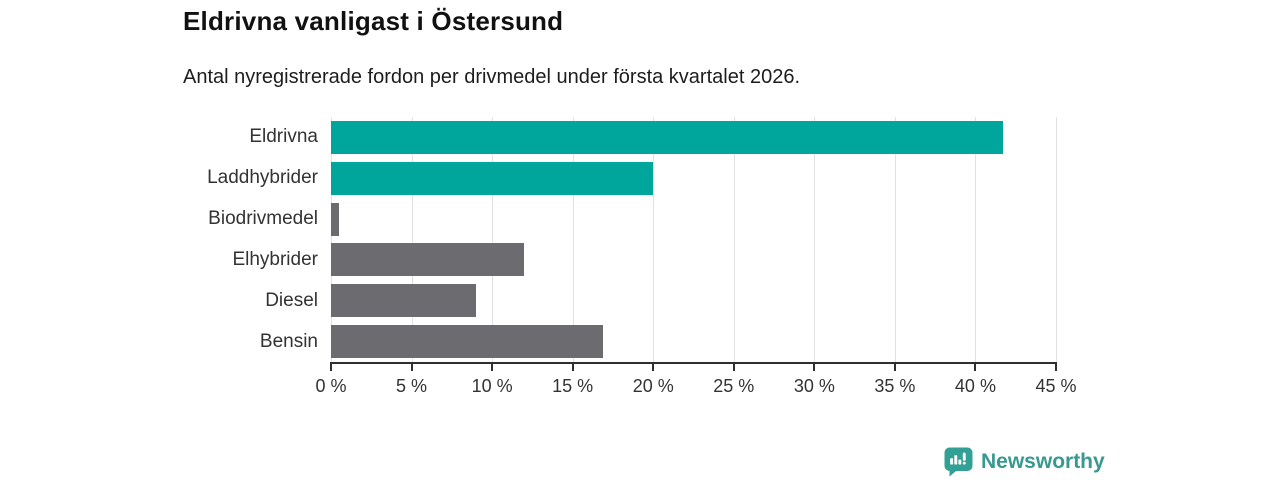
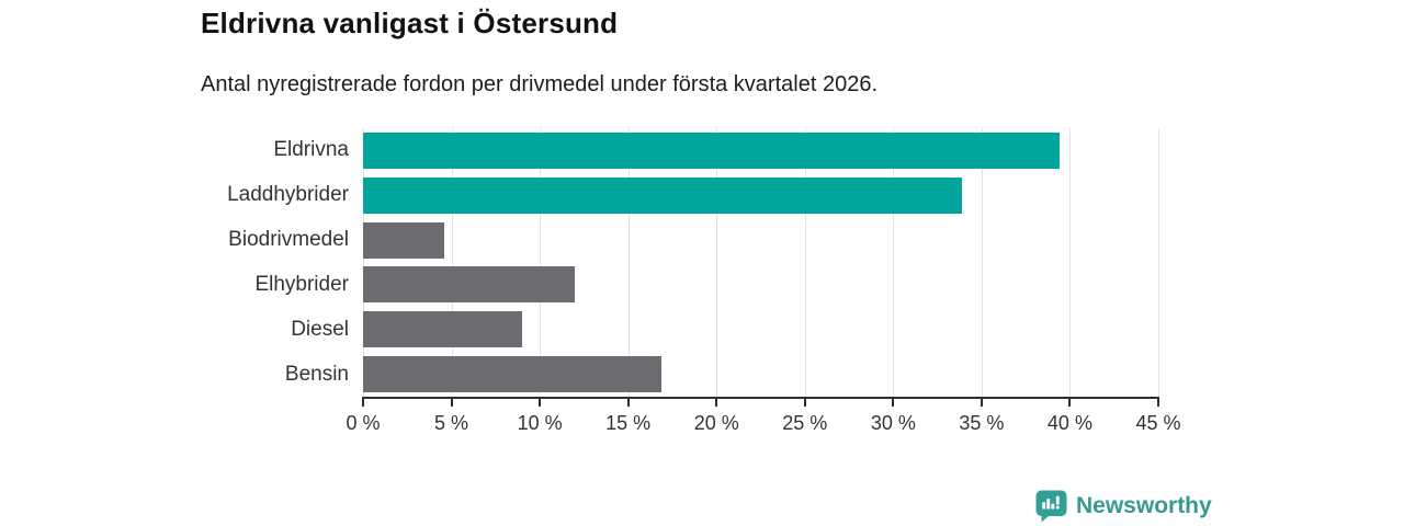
Eldrivna: 41.7% -> 39.4%
Laddhybrider: 20.0% -> 33.9%
Biodrivmedel: 0.5% -> 4.6%
